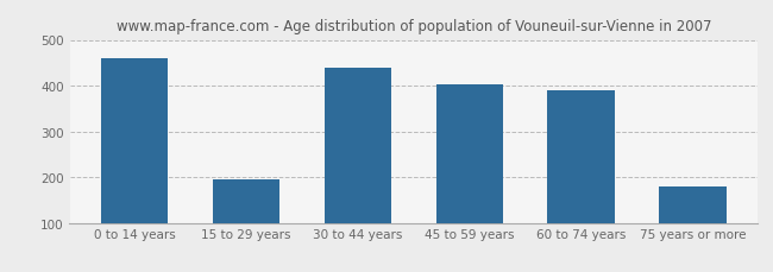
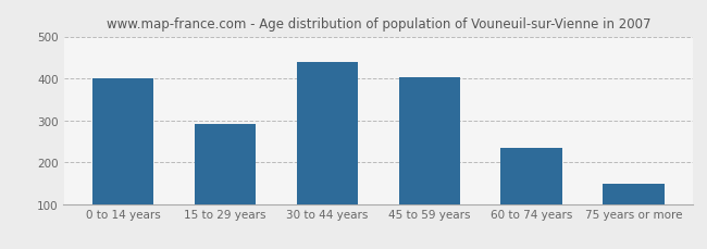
0 to 14 years: 460 -> 400
15 to 29 years: 195 -> 292
60 to 74 years: 390 -> 233
75 years or more: 180 -> 149
